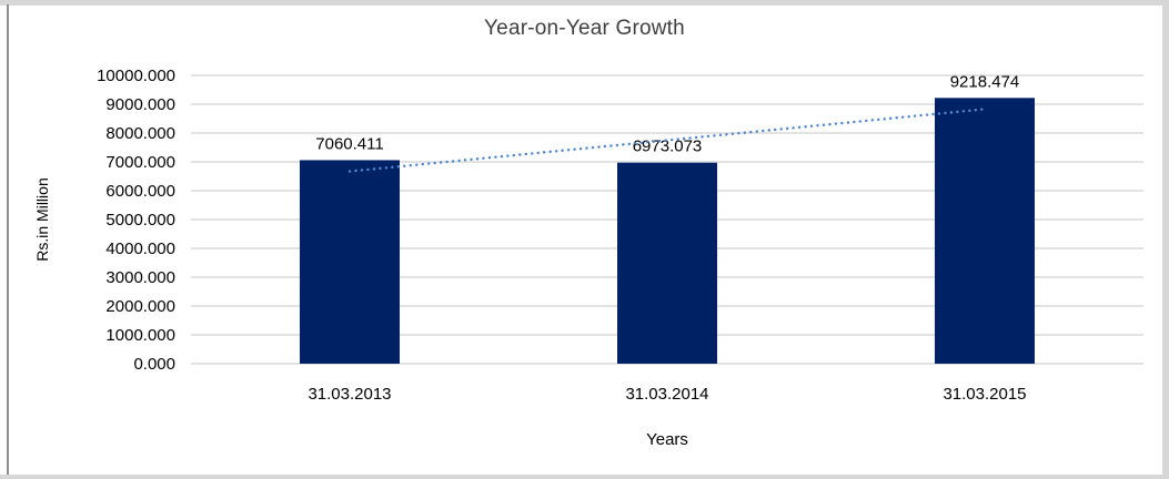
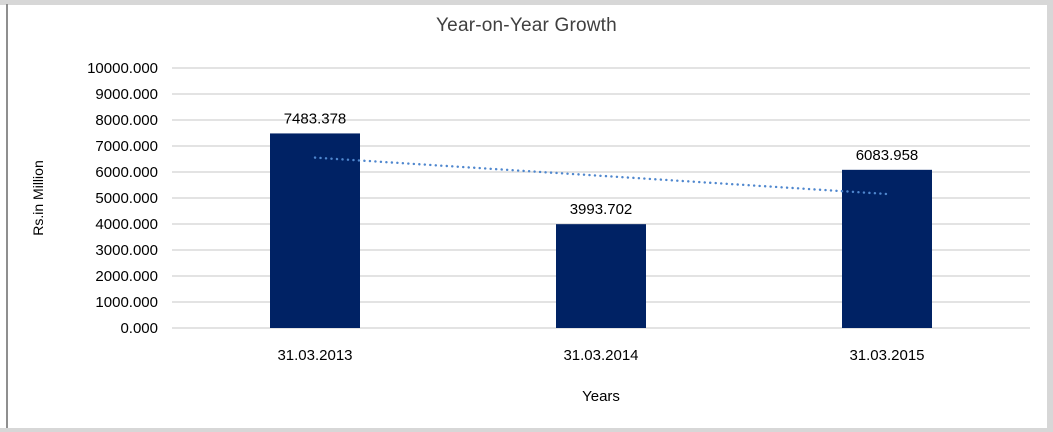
31.03.2013: 7060.411 -> 7483.378
31.03.2014: 6973.073 -> 3993.702
31.03.2015: 9218.474 -> 6083.958
